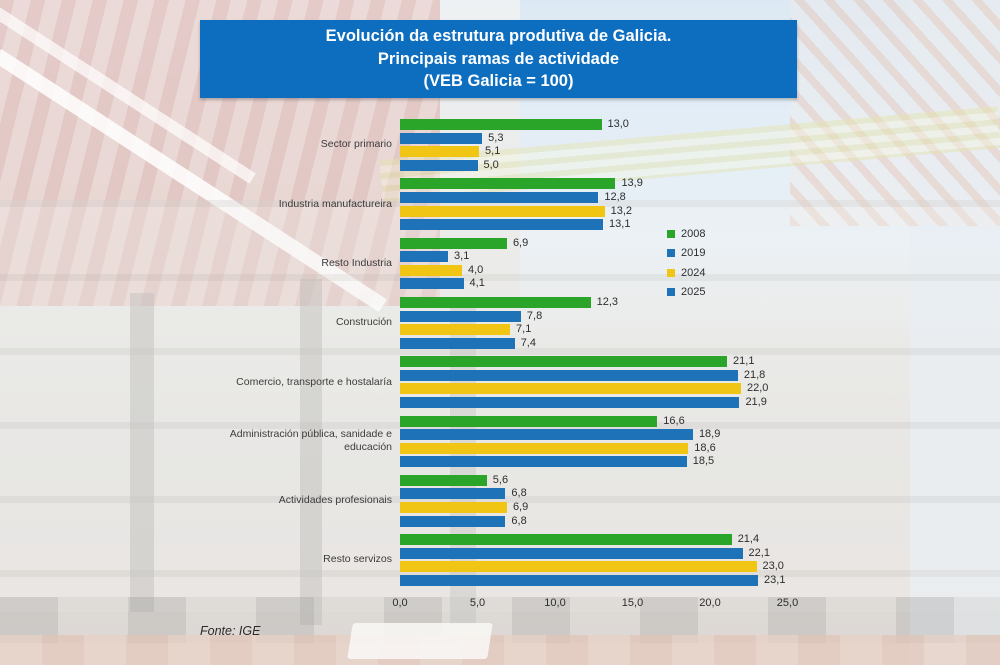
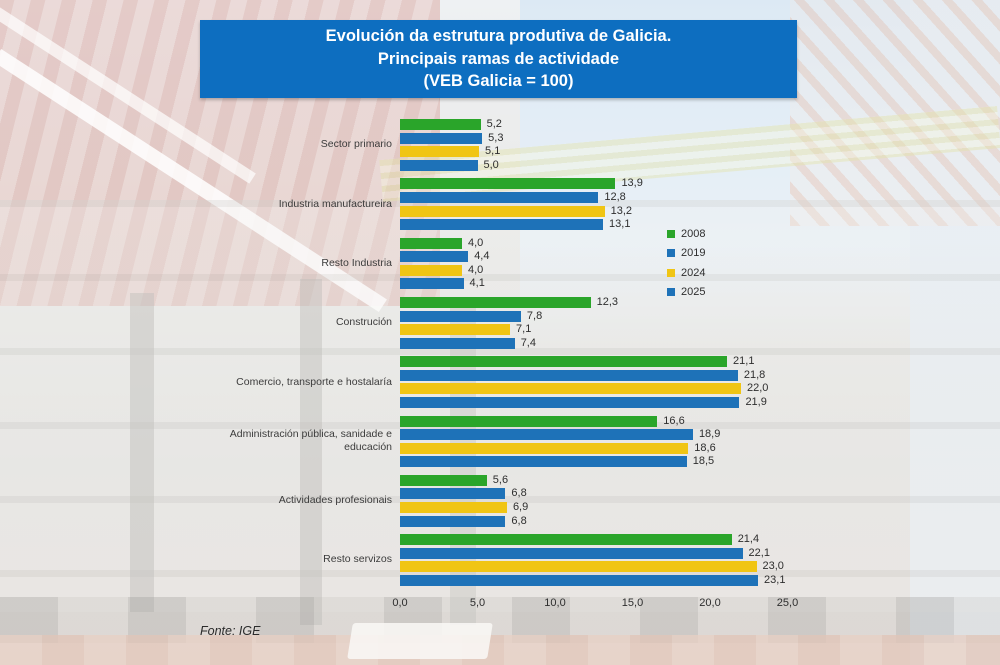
2008/Sector primario: 13,0 -> 5,2
2008/Resto Industria: 6,9 -> 4,0
2019/Resto Industria: 3,1 -> 4,4
